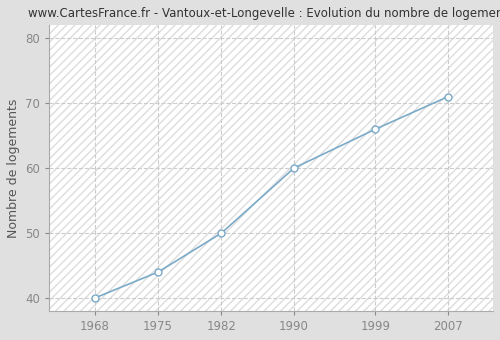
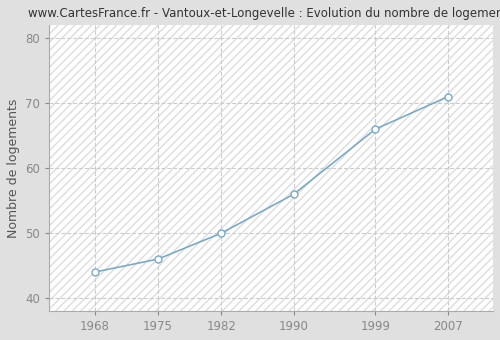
1968: 40 -> 44
1975: 44 -> 46
1990: 60 -> 56
